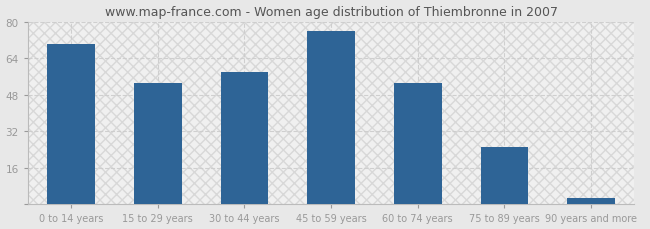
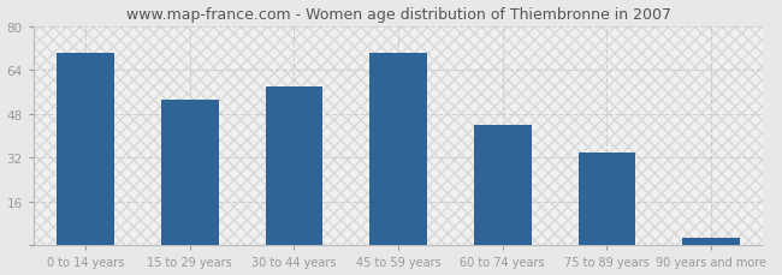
45 to 59 years: 76 -> 70
60 to 74 years: 53 -> 44
75 to 89 years: 25 -> 34
